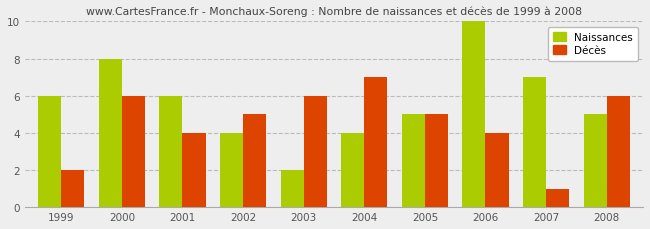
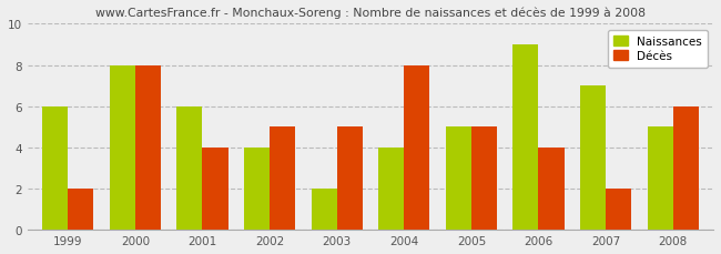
Décès/2000: 6 -> 8
Décès/2003: 6 -> 5
Décès/2004: 7 -> 8
Naissances/2006: 10 -> 9
Décès/2007: 1 -> 2
